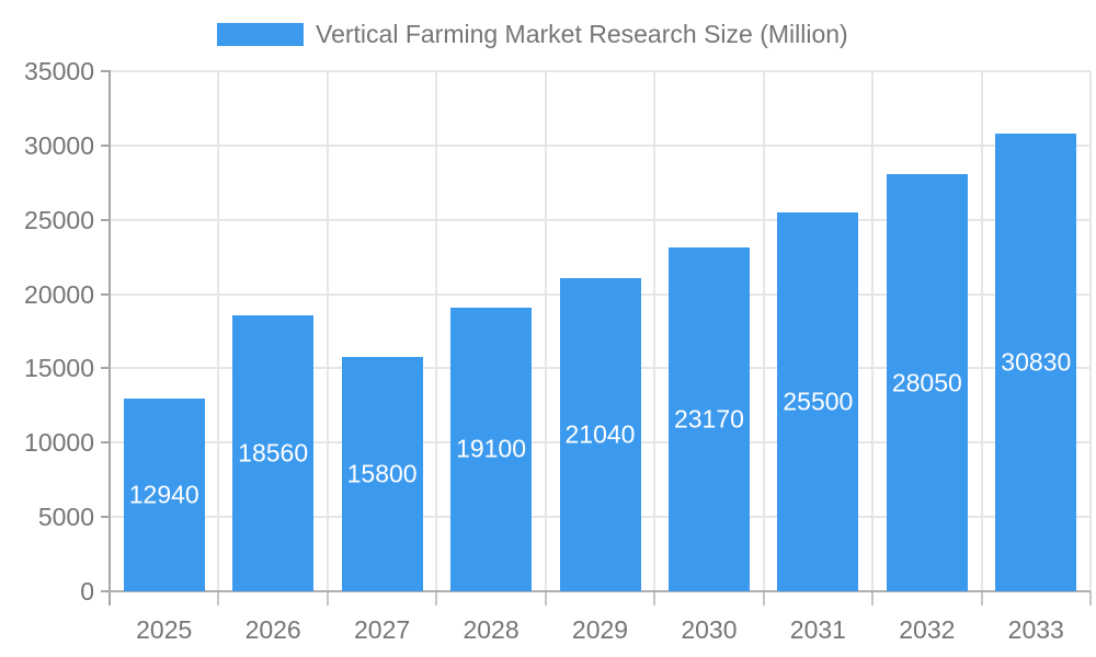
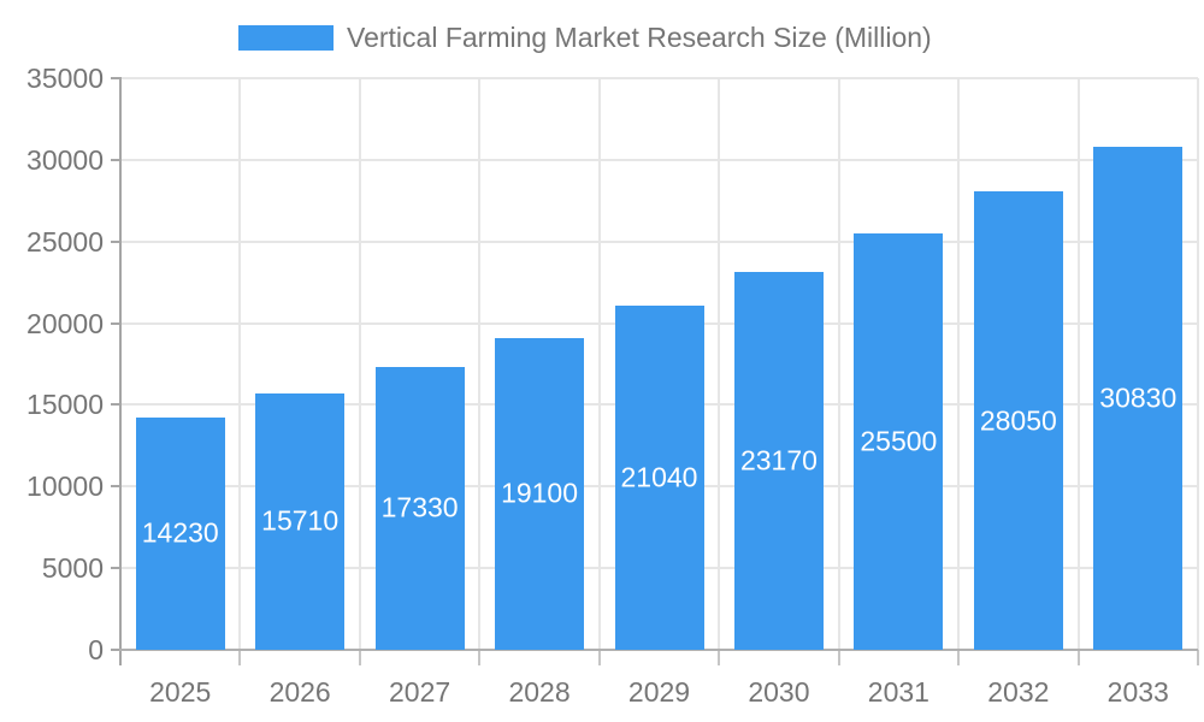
2025: 12940 -> 14230
2026: 18560 -> 15710
2027: 15800 -> 17330
